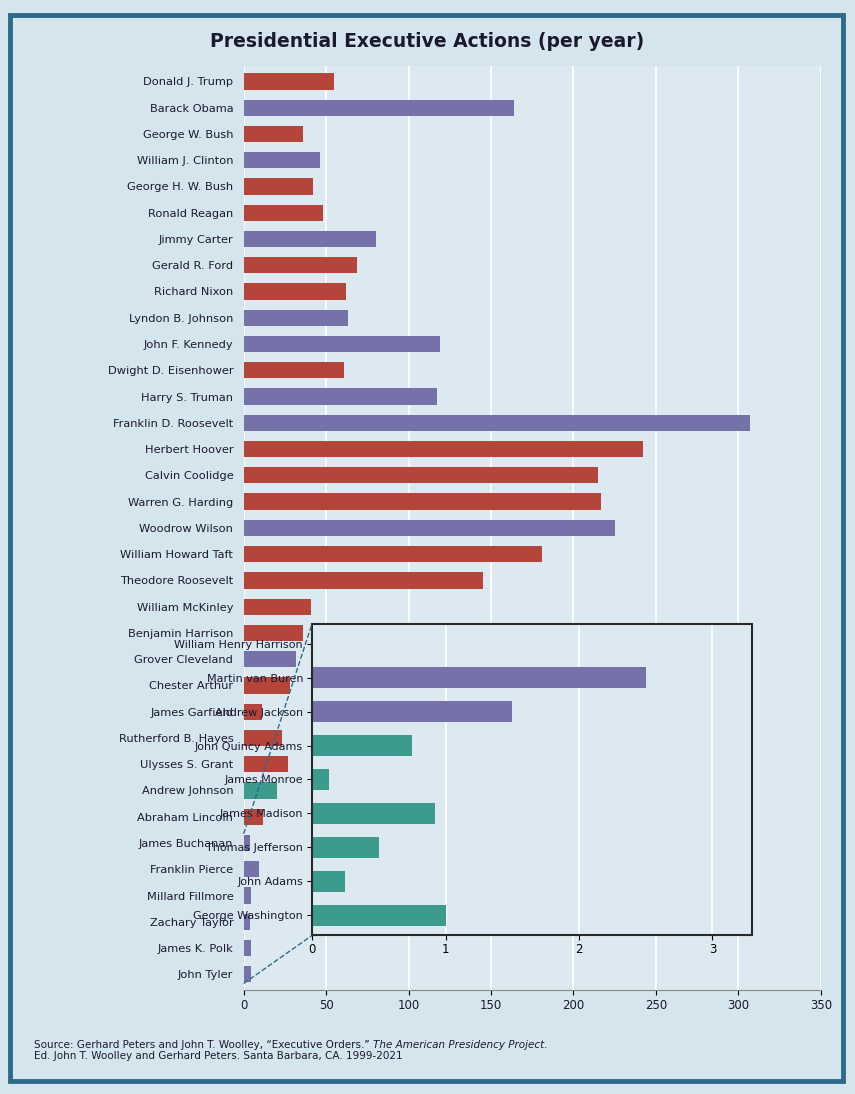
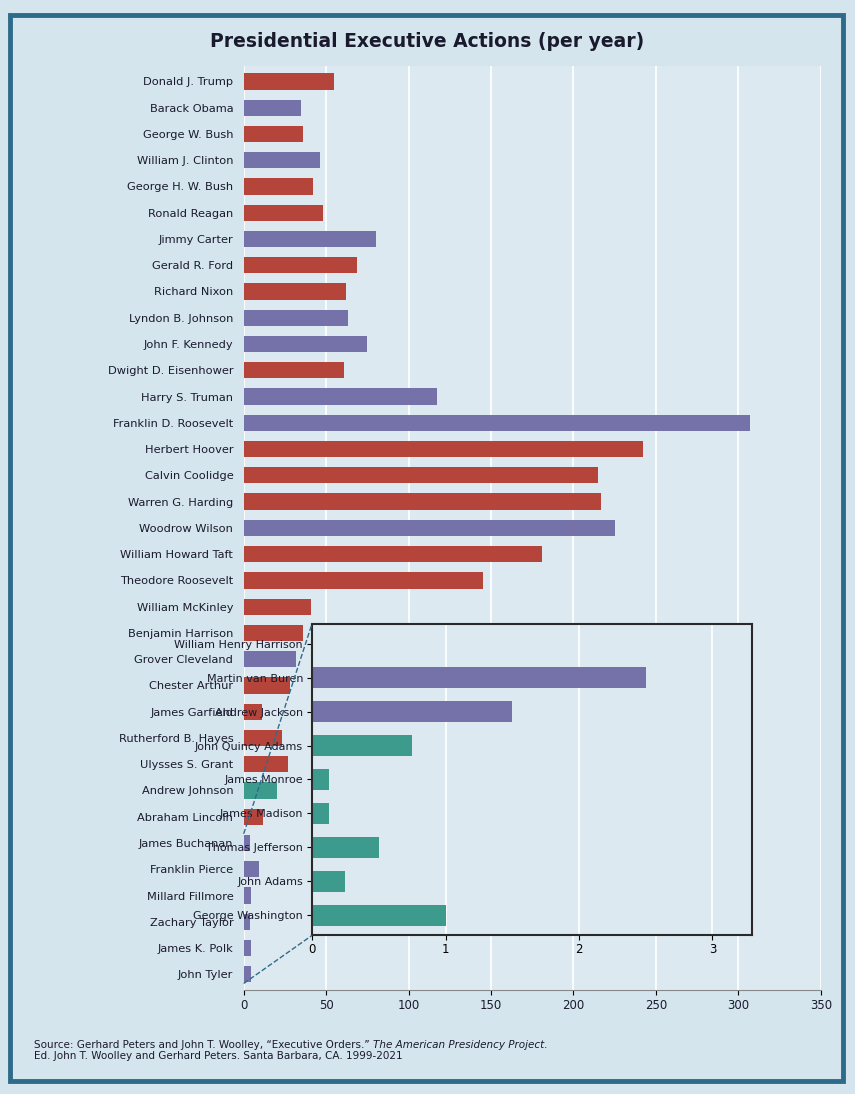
Barack Obama: 164 -> 35
John F. Kennedy: 119 -> 75
James Madison: 0.92 -> 0.13
